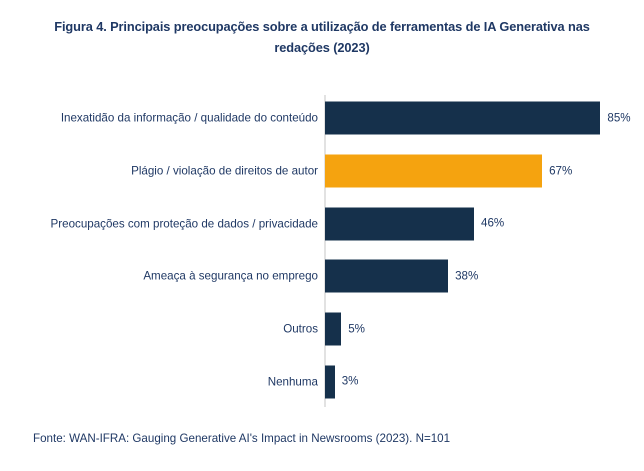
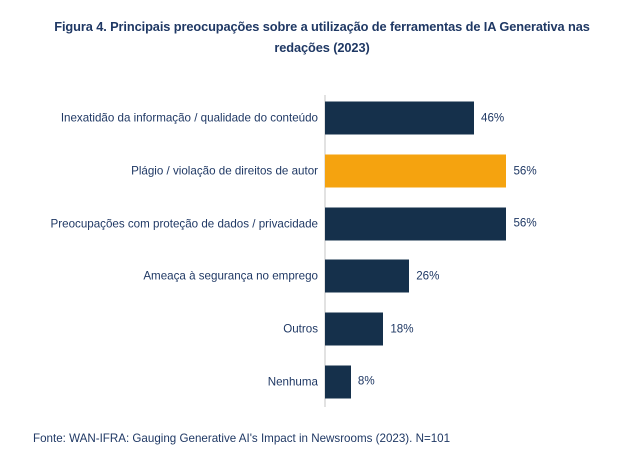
Inexatidão da informação / qualidade do conteúdo: 85% -> 46%
Plágio / violação de direitos de autor: 67% -> 56%
Preocupações com proteção de dados / privacidade: 46% -> 56%
Ameaça à segurança no emprego: 38% -> 26%
Outros: 5% -> 18%
Nenhuma: 3% -> 8%
